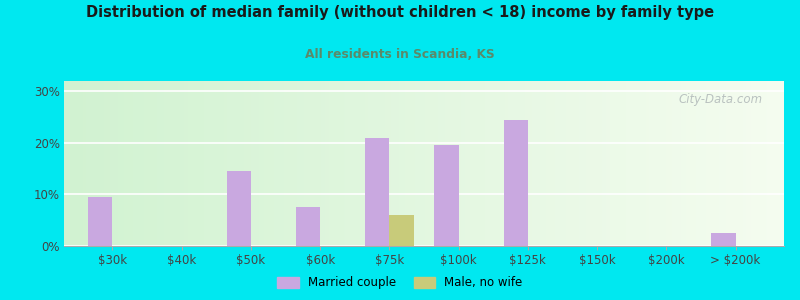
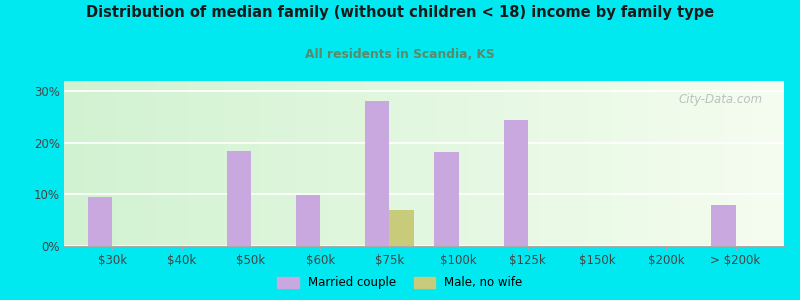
Married couple/$50k: 14.5% -> 18.4%
Married couple/$60k: 7.5% -> 9.8%
Married couple/$75k: 21.0% -> 28.2%
Male, no wife/$75k: 6% -> 7%
Married couple/$100k: 19.5% -> 18.2%
Married couple/> $200k: 2.5% -> 8.0%
